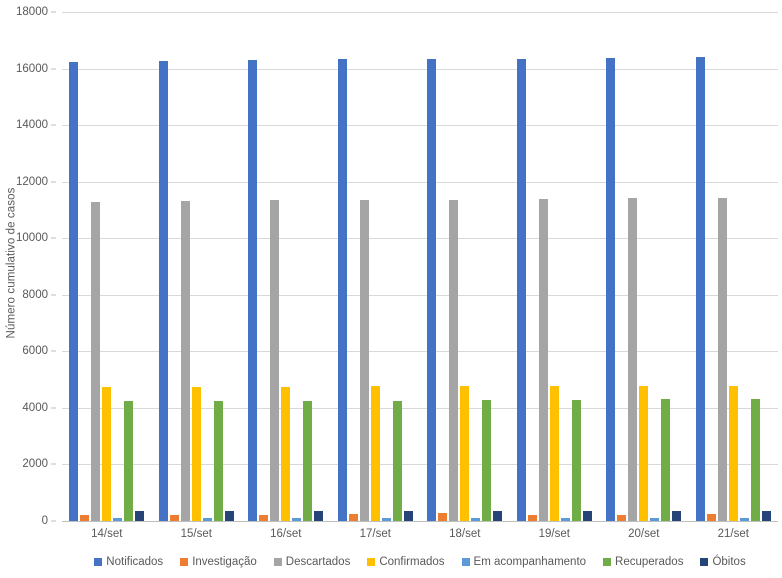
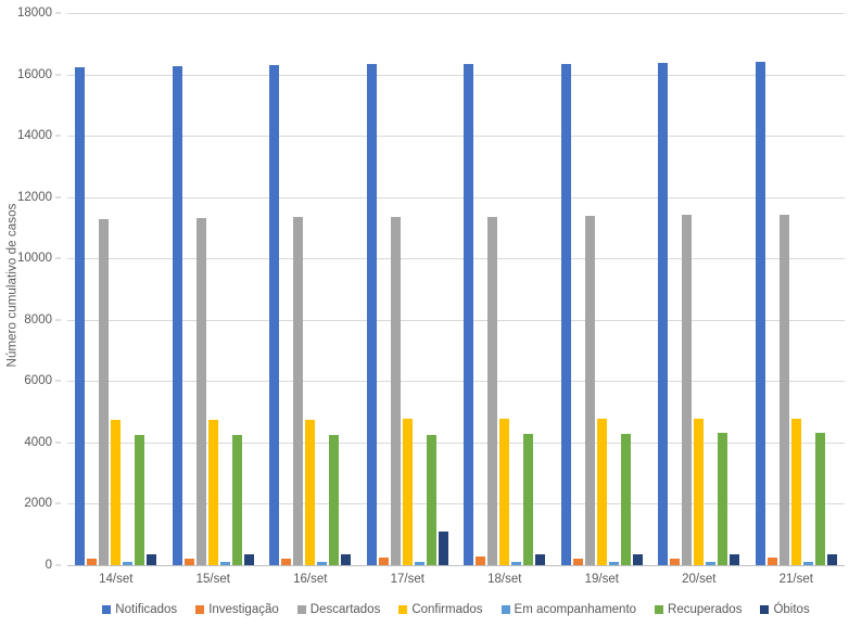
Óbitos/17/set: 400 -> 1100
